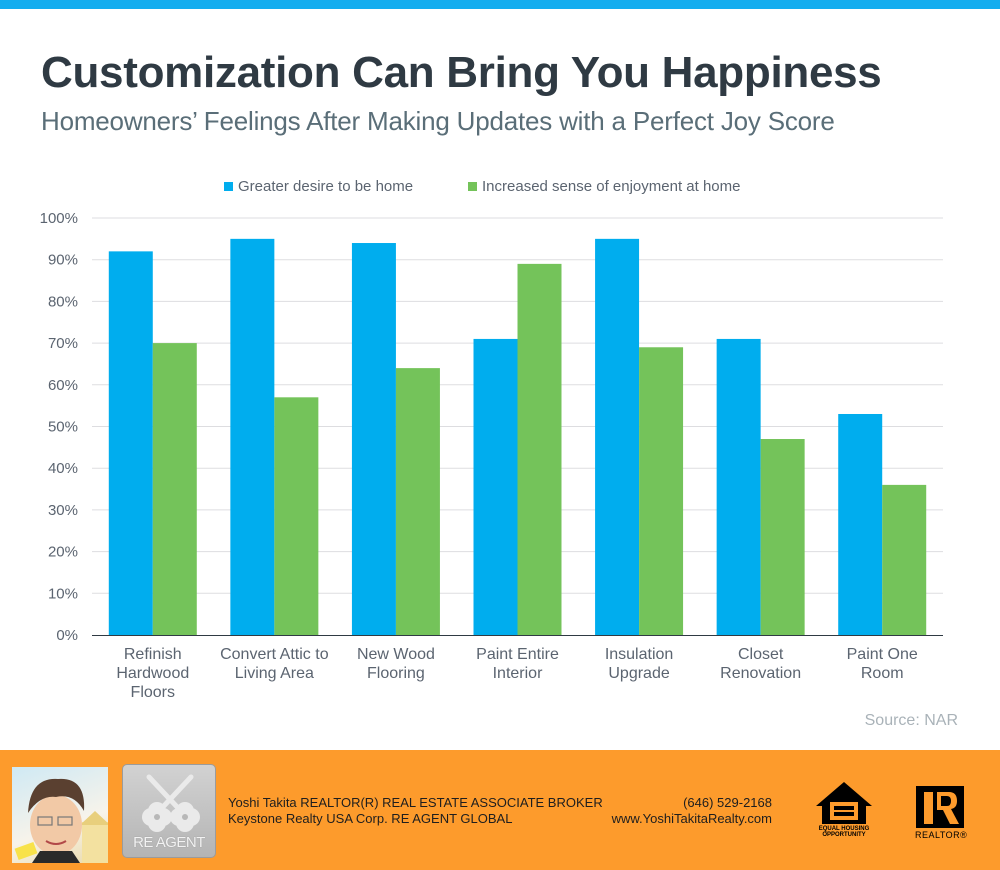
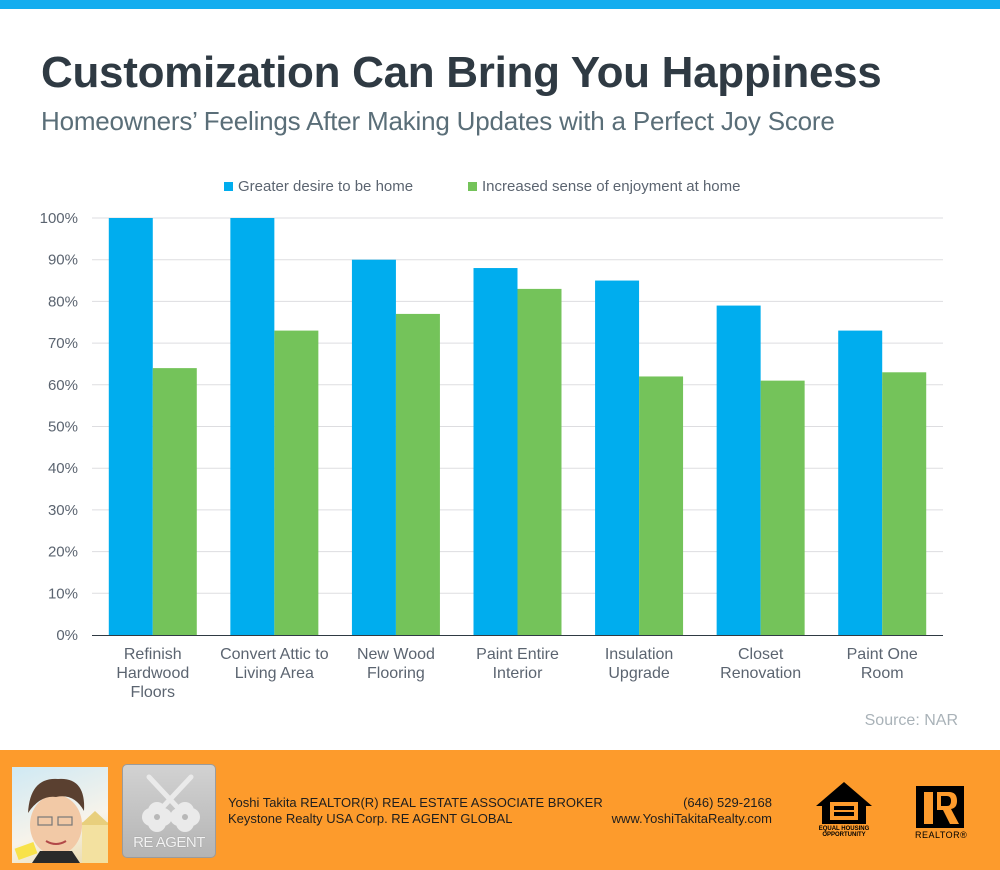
Greater desire to be home/Refinish Hardwood Floors: 92% -> 100%
Increased sense of enjoyment at home/Refinish Hardwood Floors: 70% -> 64%
Greater desire to be home/Convert Attic to Living Area: 95% -> 100%
Increased sense of enjoyment at home/Convert Attic to Living Area: 57% -> 73%
Greater desire to be home/New Wood Flooring: 94% -> 90%
Increased sense of enjoyment at home/New Wood Flooring: 64% -> 77%
Greater desire to be home/Paint Entire Interior: 71% -> 88%
Increased sense of enjoyment at home/Paint Entire Interior: 89% -> 83%
Greater desire to be home/Insulation Upgrade: 95% -> 85%
Increased sense of enjoyment at home/Insulation Upgrade: 69% -> 62%
Greater desire to be home/Closet Renovation: 71% -> 79%
Increased sense of enjoyment at home/Closet Renovation: 47% -> 61%
Greater desire to be home/Paint One Room: 53% -> 73%
Increased sense of enjoyment at home/Paint One Room: 36% -> 63%
